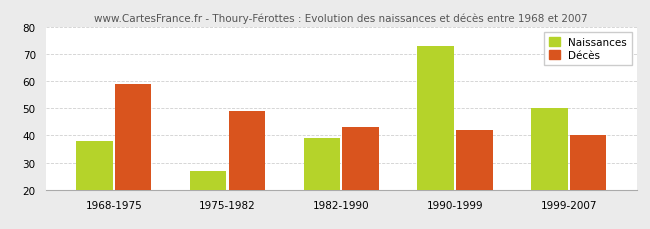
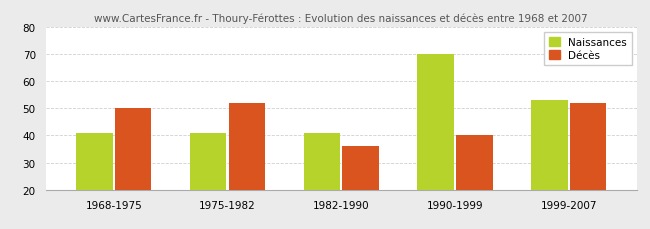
Naissances/1968-1975: 38 -> 41
Décès/1968-1975: 59 -> 50
Naissances/1975-1982: 27 -> 41
Décès/1975-1982: 49 -> 52
Naissances/1982-1990: 39 -> 41
Décès/1982-1990: 43 -> 36
Naissances/1990-1999: 73 -> 70
Décès/1990-1999: 42 -> 40
Naissances/1999-2007: 50 -> 53
Décès/1999-2007: 40 -> 52
